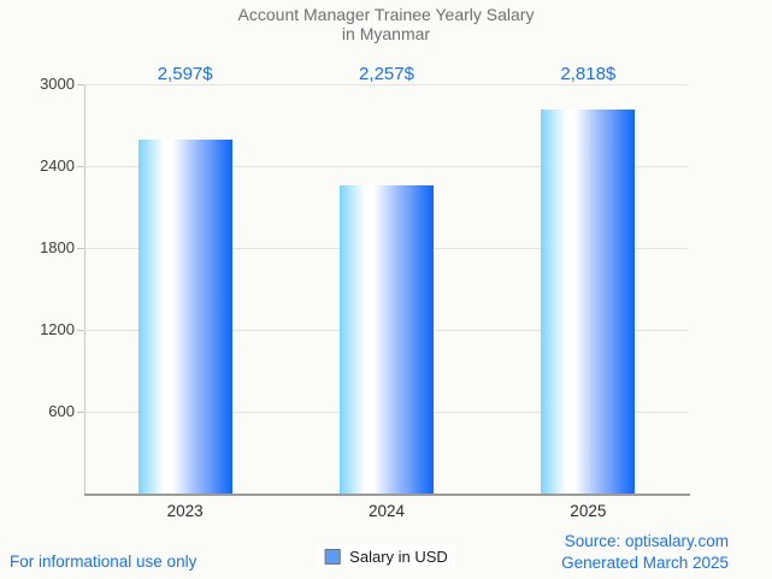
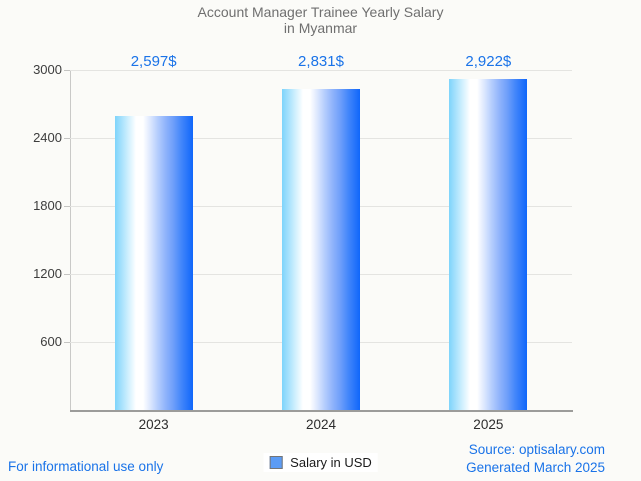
2024: 2,257 -> 2,831
2025: 2,818 -> 2,922
